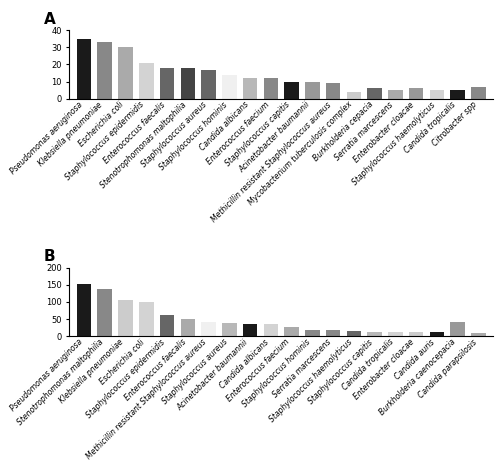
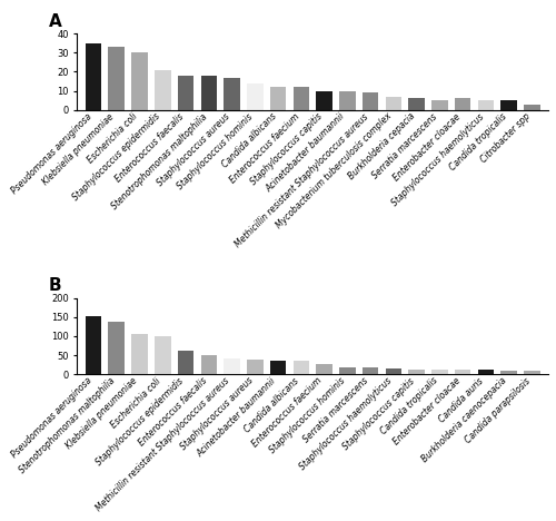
Mycobacterium tuberculosis complex: 4 -> 7
Citrobacter spp: 7 -> 3
Burkholderia caenocepacia: 40 -> 9
